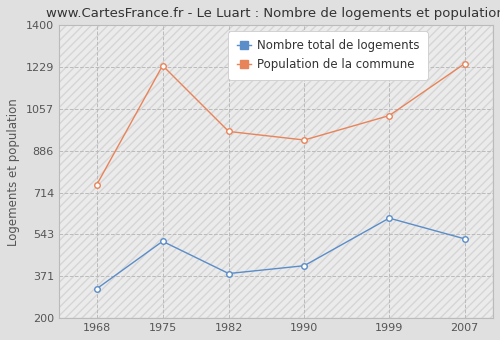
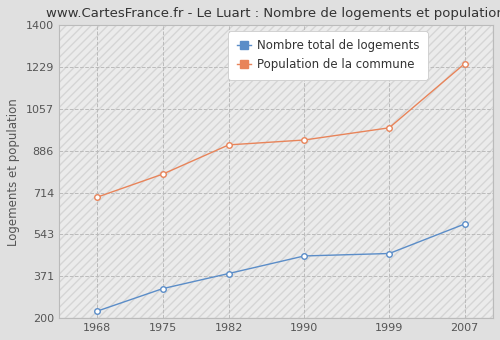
Nombre total de logements/1968: 320 -> 228
Population de la commune/1968: 745 -> 695
Nombre total de logements/1975: 515 -> 321
Population de la commune/1975: 1235 -> 790
Population de la commune/1982: 965 -> 910
Nombre total de logements/1990: 415 -> 455
Nombre total de logements/1999: 610 -> 465
Population de la commune/1999: 1030 -> 980
Nombre total de logements/2007: 525 -> 586
